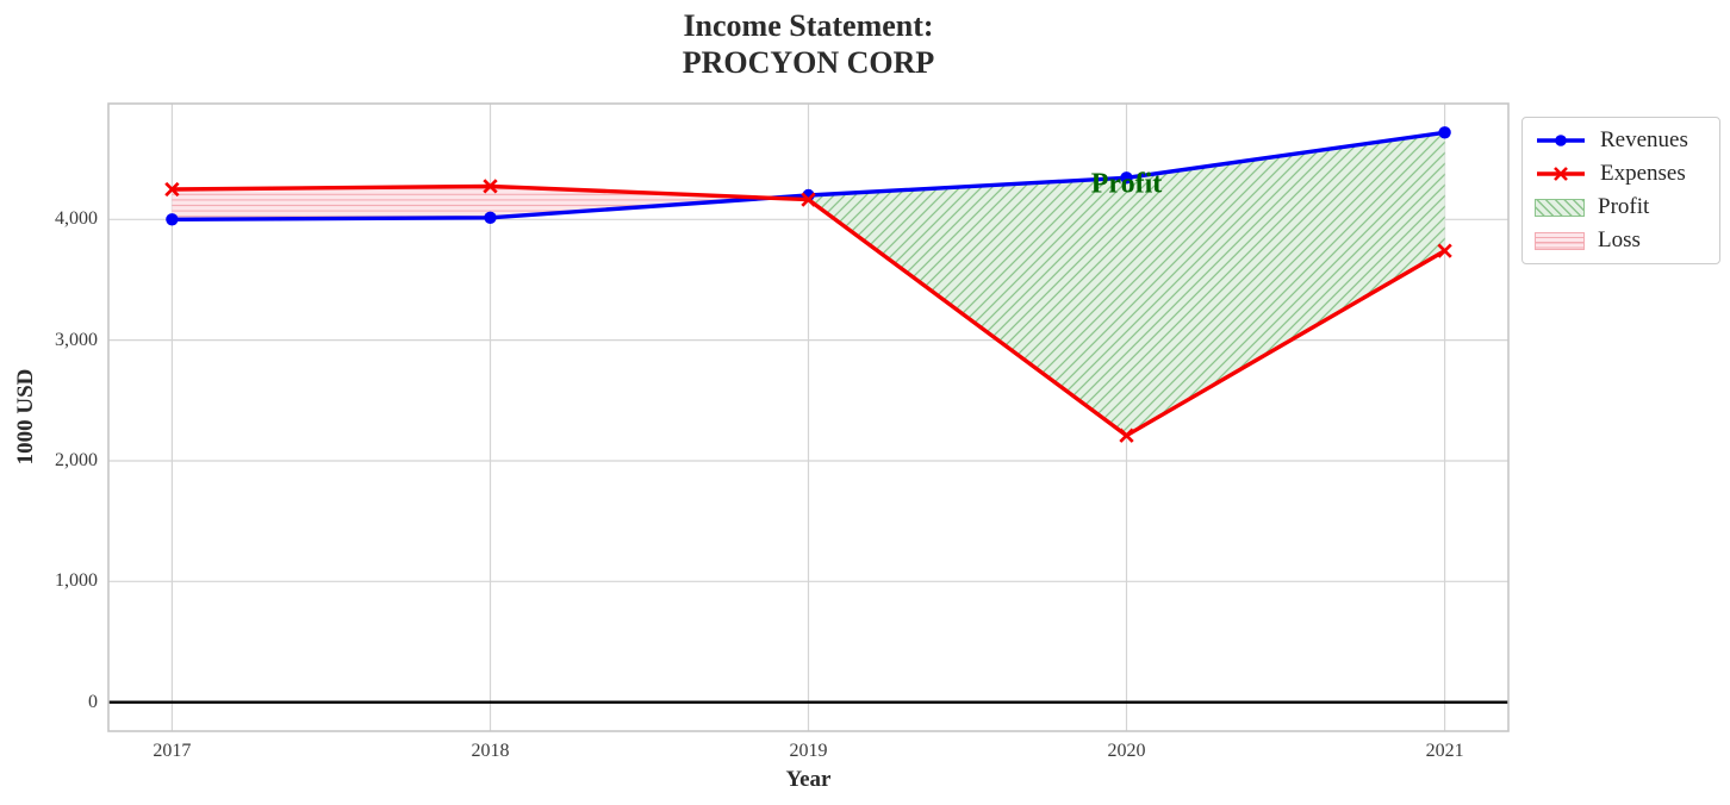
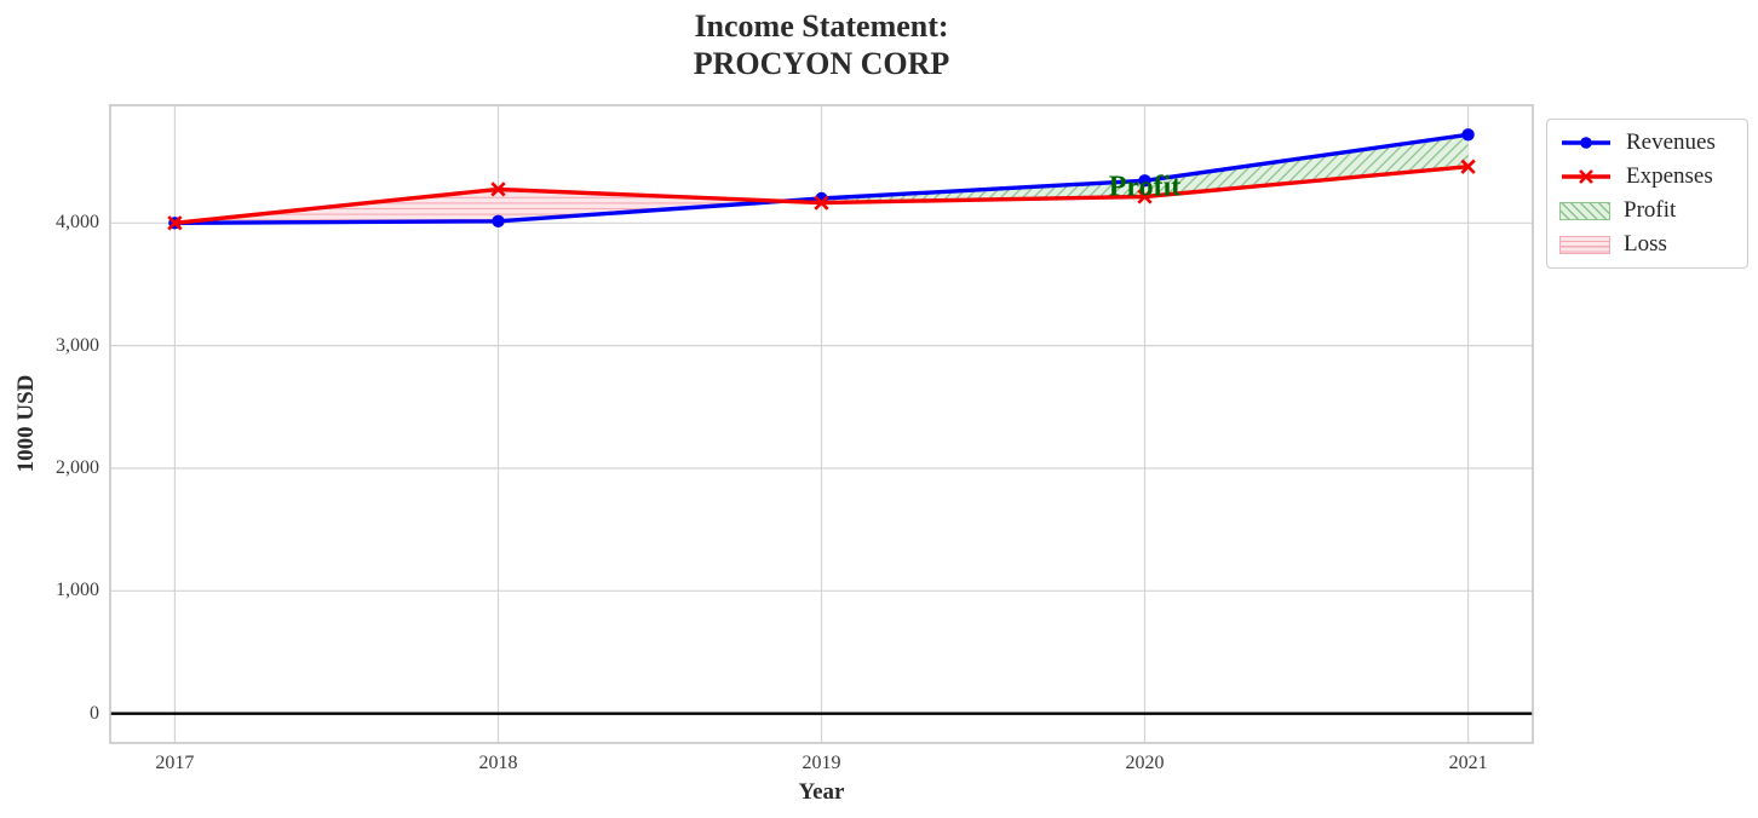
Expenses/2017: 4250 -> 4000
Expenses/2020: 2210 -> 4220
Expenses/2021: 3740 -> 4460
